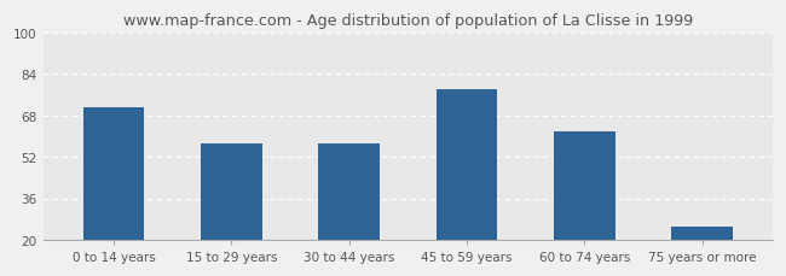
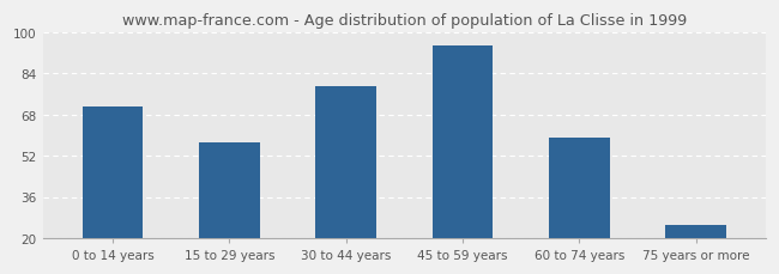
30 to 44 years: 57 -> 79
45 to 59 years: 78 -> 95
60 to 74 years: 62 -> 59
